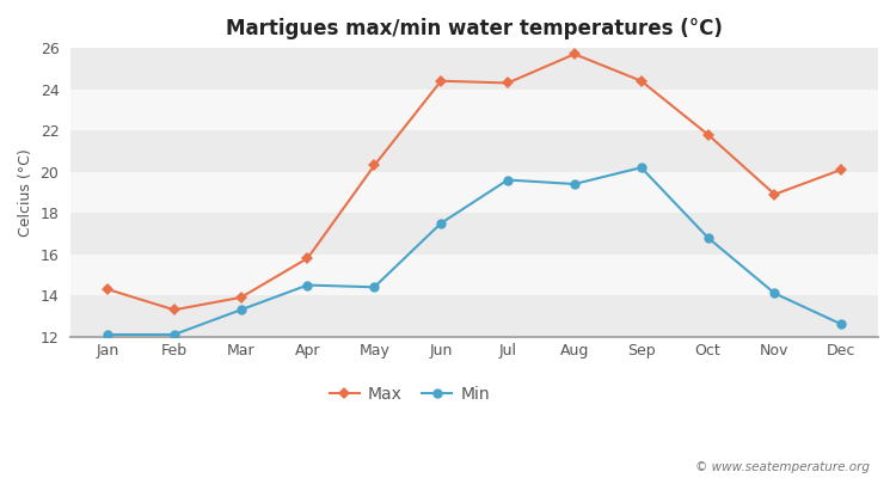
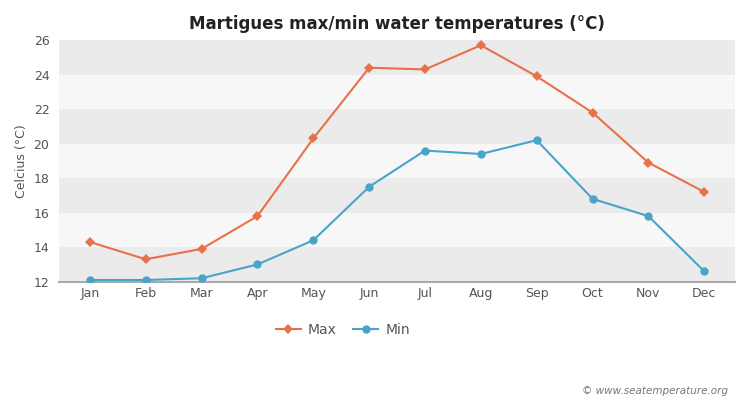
Min/Mar: 13.3 -> 12.2
Min/Apr: 14.5 -> 13.0
Max/Sep: 24.4 -> 23.9
Min/Nov: 14.1 -> 15.8
Max/Dec: 20.1 -> 17.2
